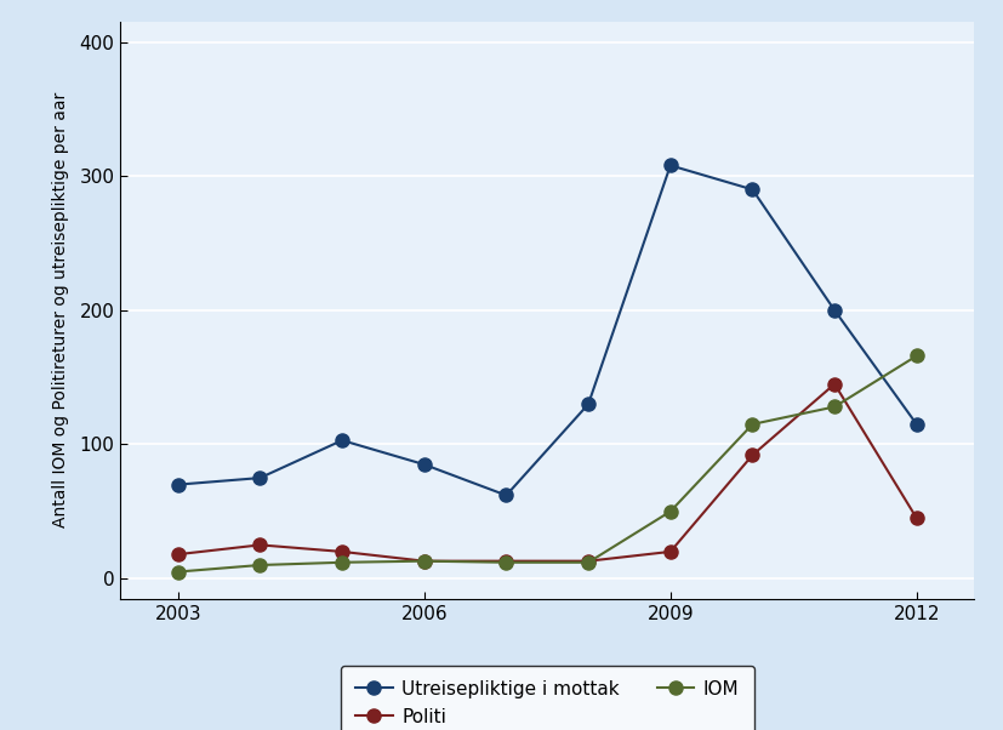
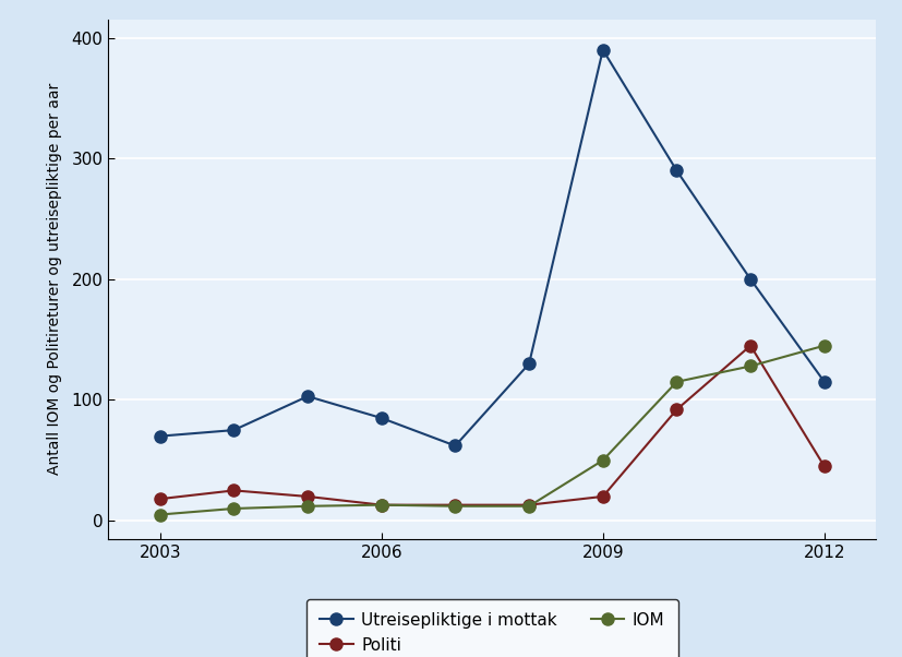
Utreisepliktige i mottak/2009: 308 -> 390
IOM/2012: 166 -> 145
